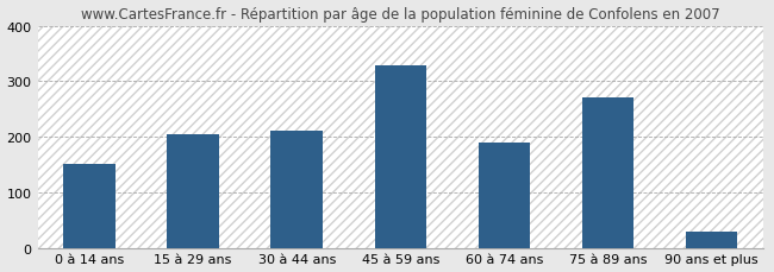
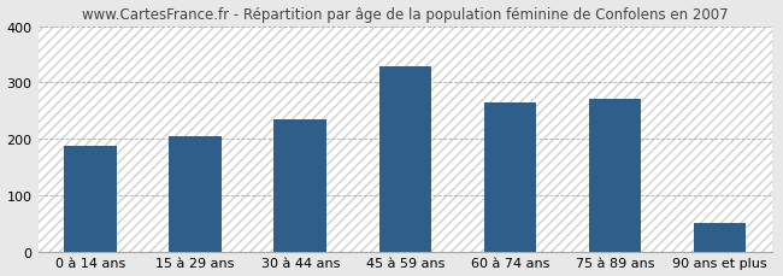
0 à 14 ans: 150 -> 188
30 à 44 ans: 210 -> 234
60 à 74 ans: 190 -> 265
90 ans et plus: 30 -> 50
